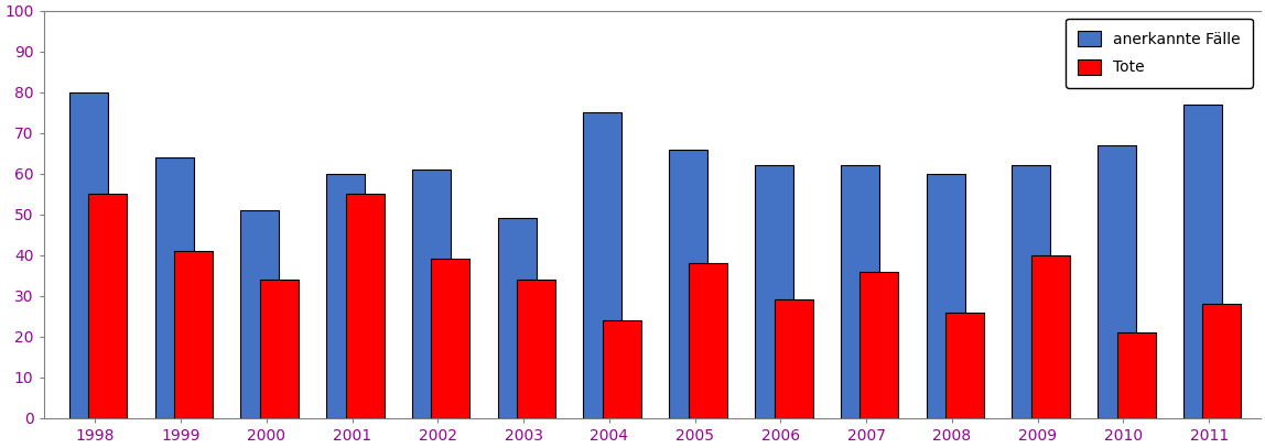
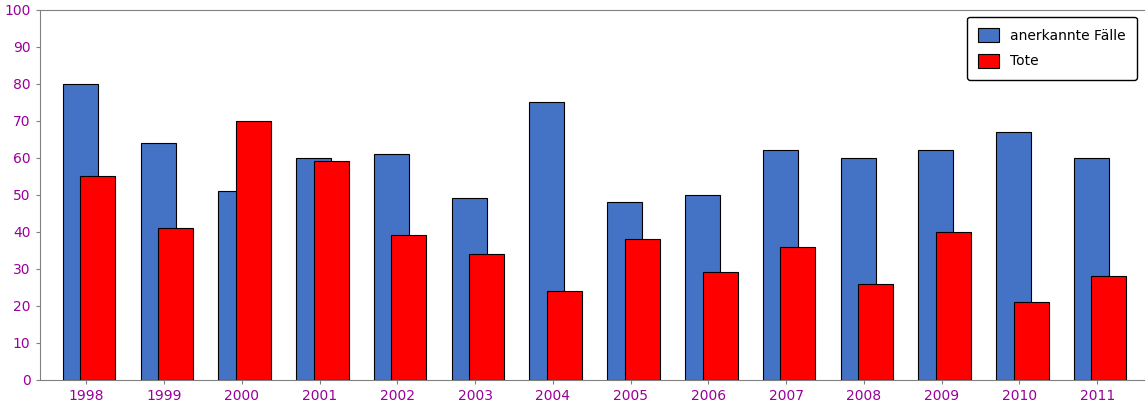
Tote/2000: 34 -> 70
Tote/2001: 55 -> 59
anerkannte Fälle/2005: 66 -> 48
anerkannte Fälle/2006: 62 -> 50
anerkannte Fälle/2011: 77 -> 60
